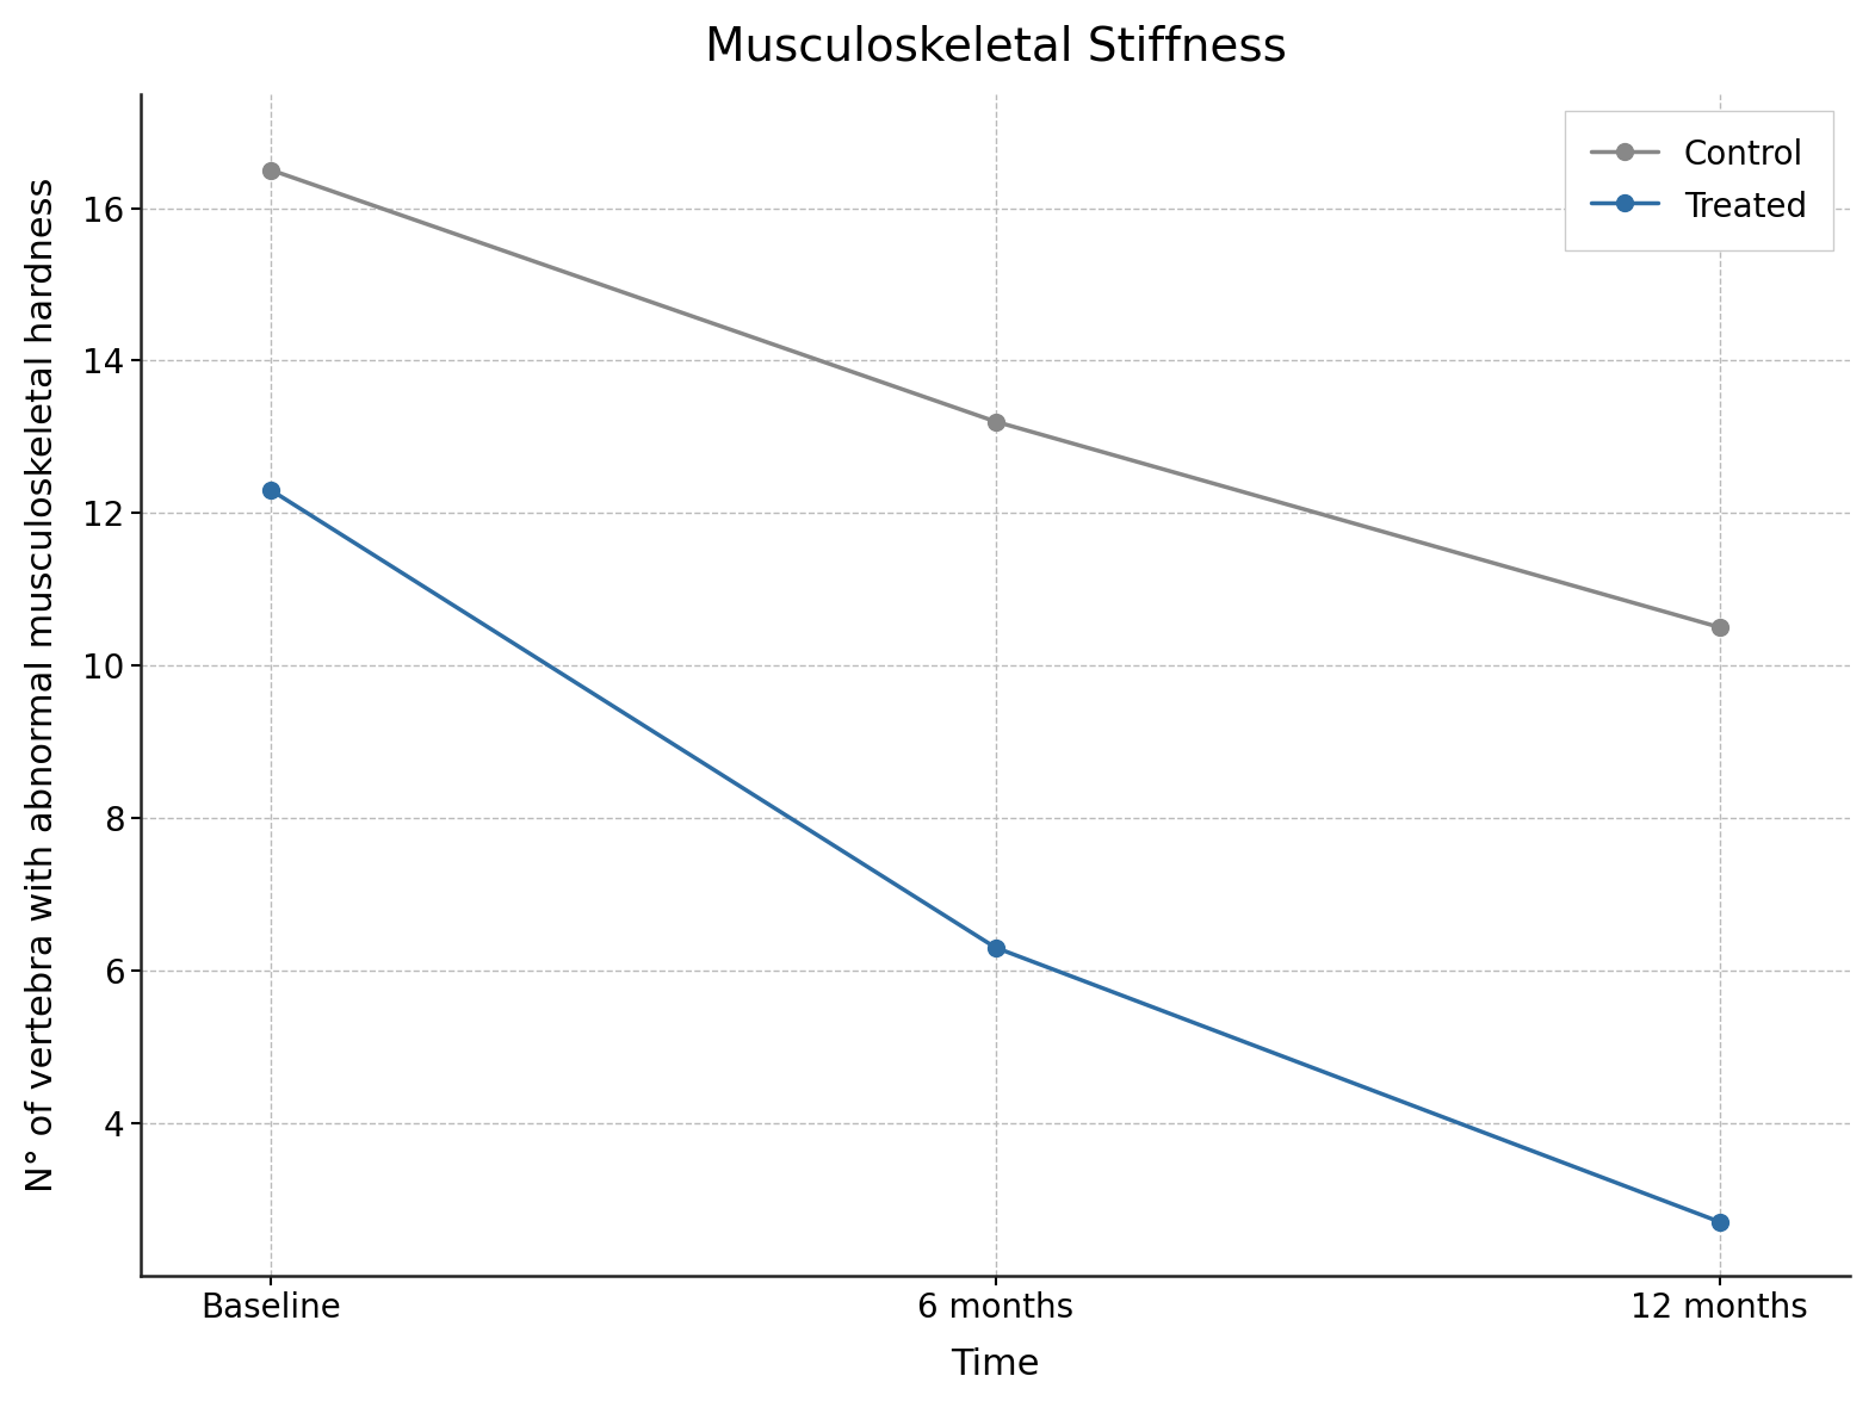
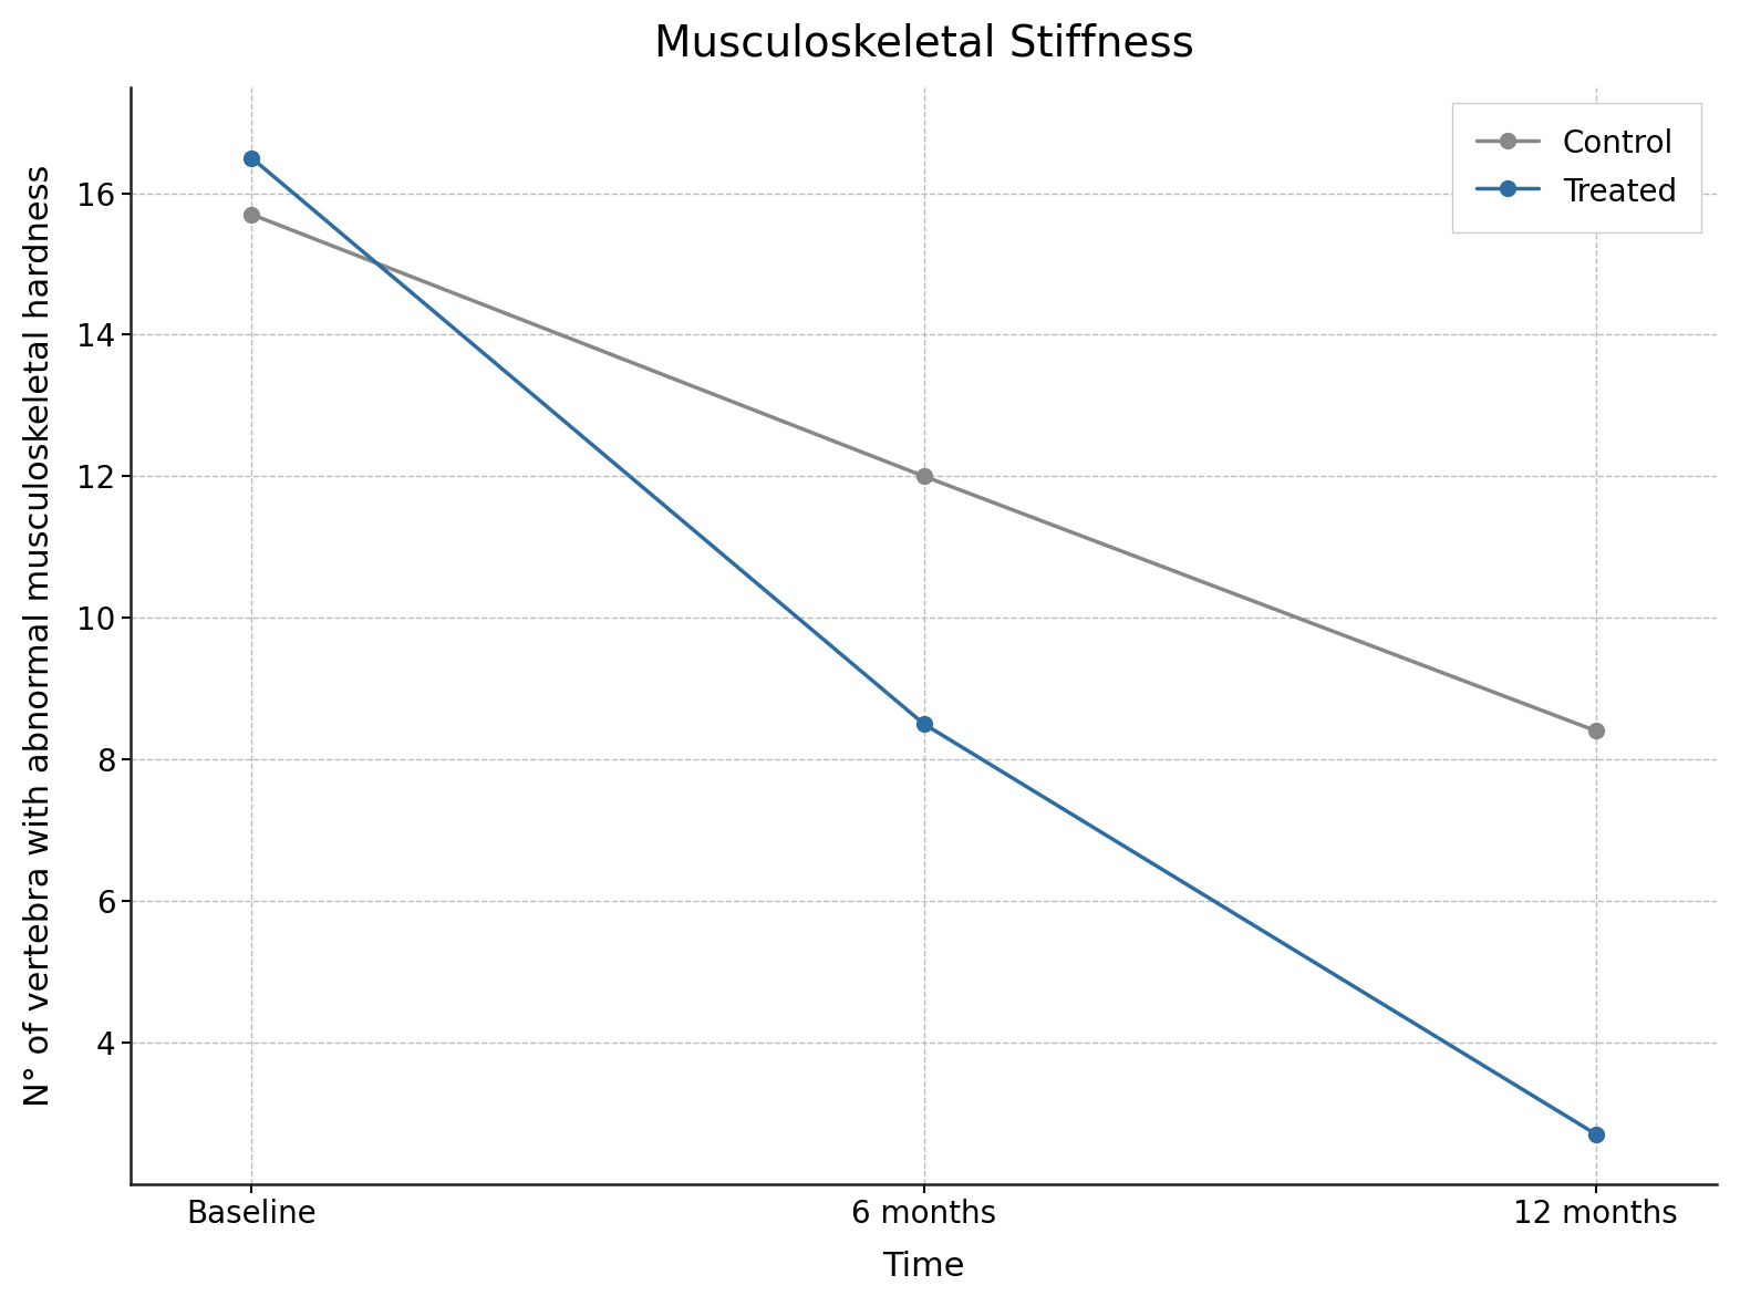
Control/Baseline: 16.5 -> 15.7
Treated/Baseline: 12.3 -> 16.5
Control/6 months: 13.2 -> 12.0
Treated/6 months: 6.3 -> 8.5
Control/12 months: 10.5 -> 8.4
